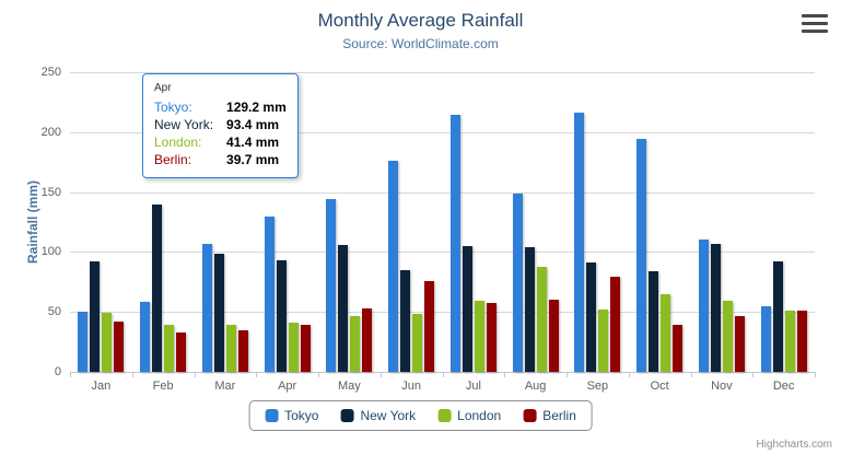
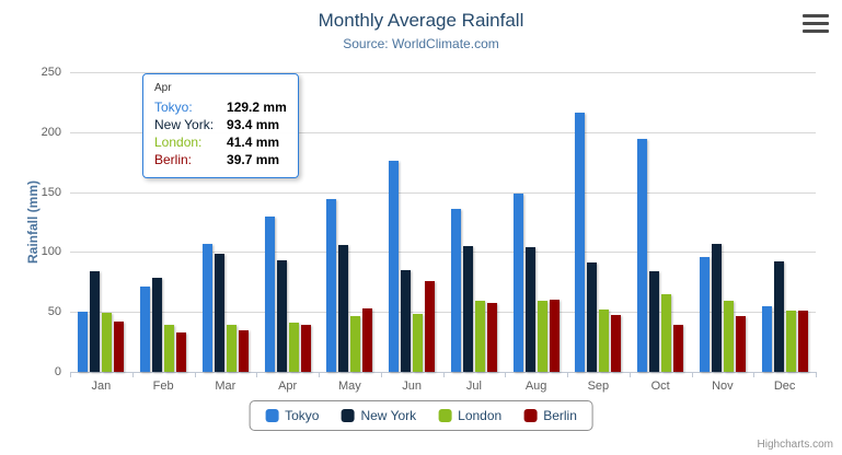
New York/Jan: 92 -> 84
Tokyo/Feb: 58 -> 72
New York/Feb: 140 -> 79
Tokyo/Jul: 214 -> 136
London/Aug: 88 -> 60
Berlin/Sep: 79 -> 48
Tokyo/Nov: 110 -> 96
